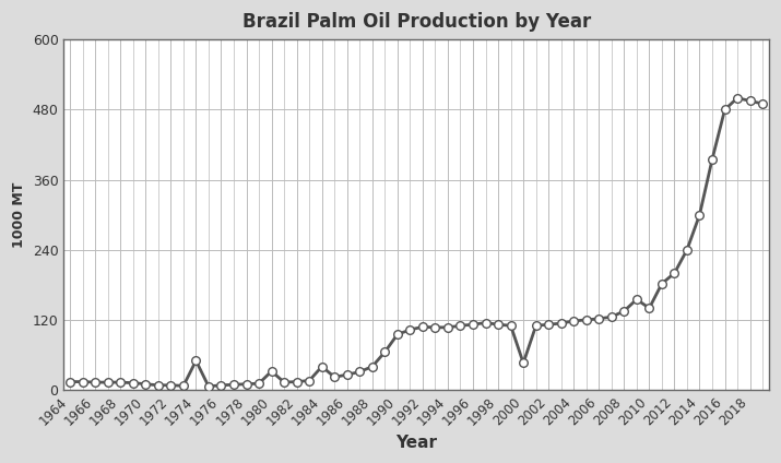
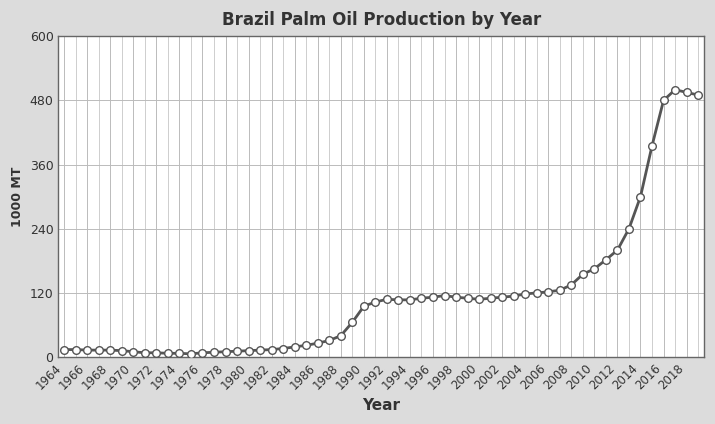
1974: 50 -> 7
1980: 32 -> 12
1984: 40 -> 19
2000: 46 -> 108
2010: 140 -> 165
